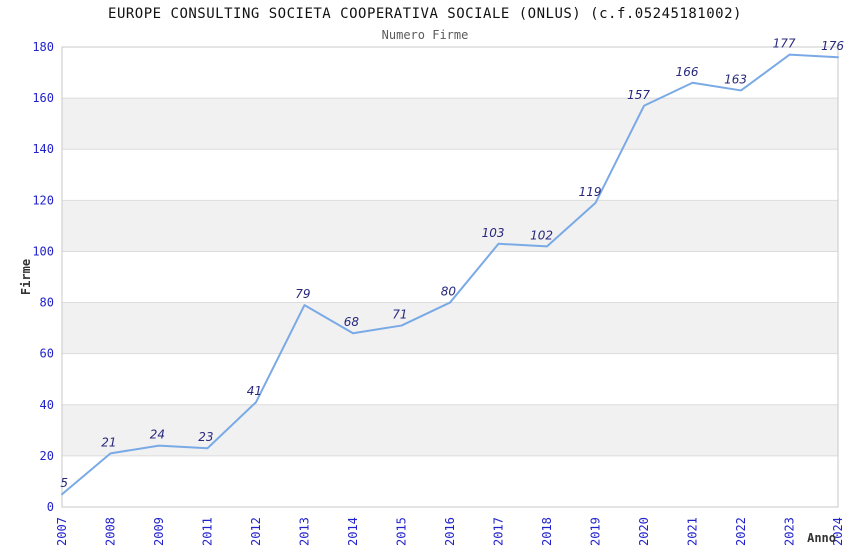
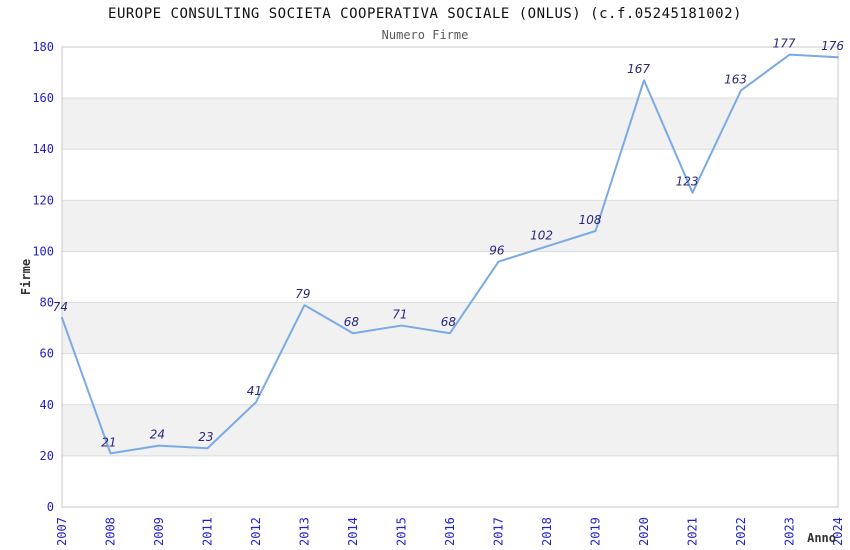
2007: 5 -> 74
2016: 80 -> 68
2017: 103 -> 96
2019: 119 -> 108
2020: 157 -> 167
2021: 166 -> 123
